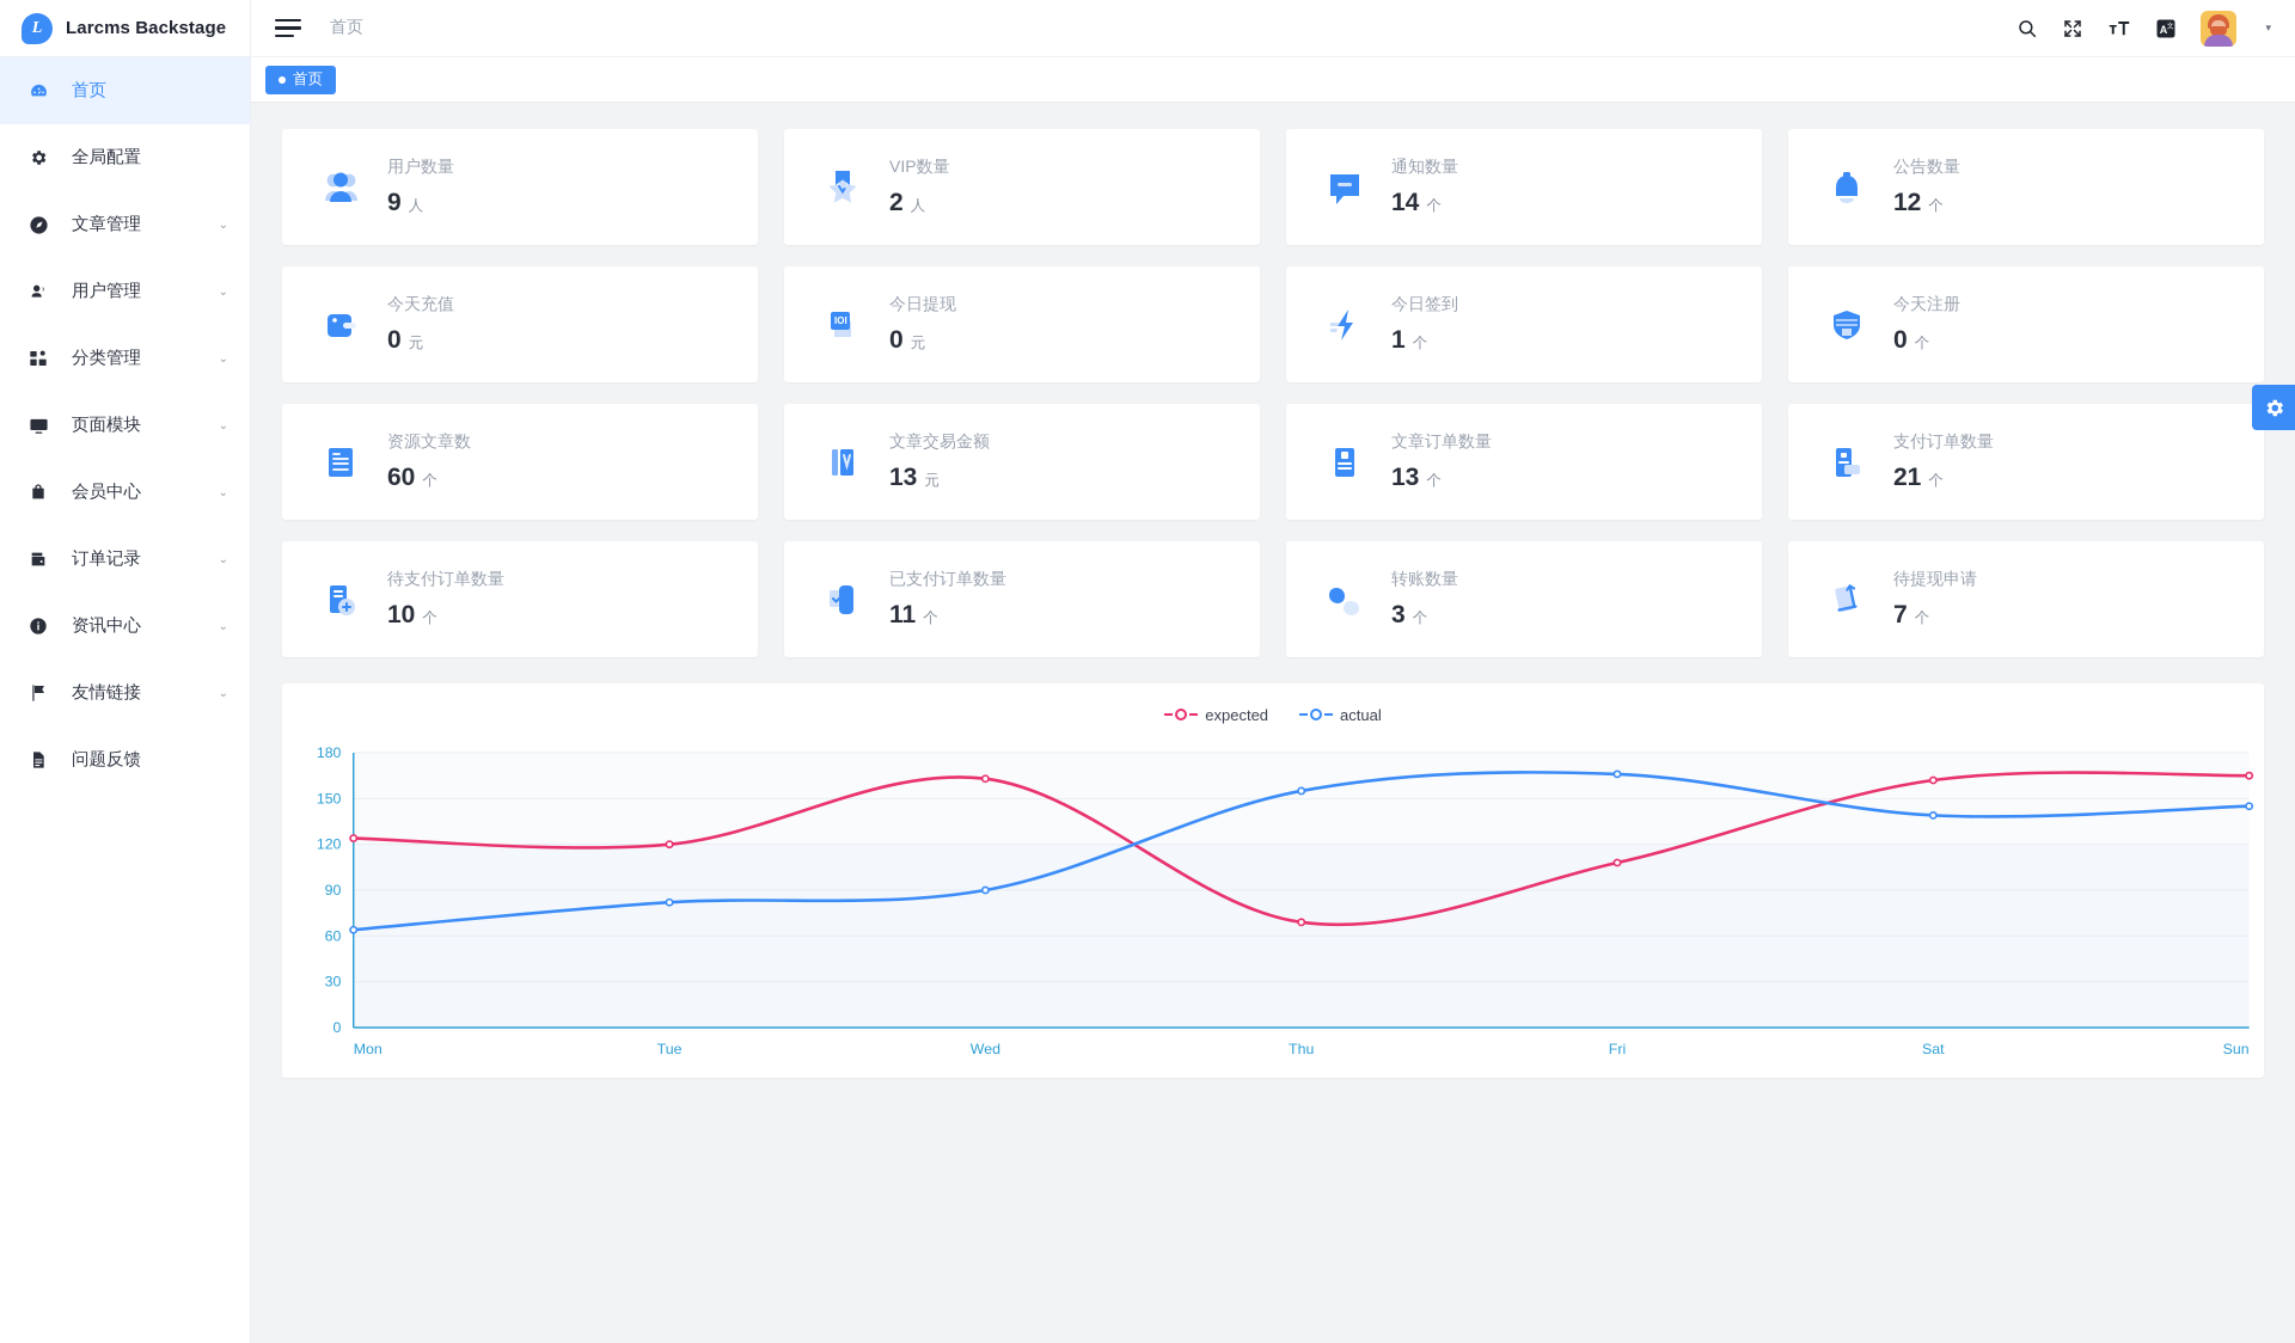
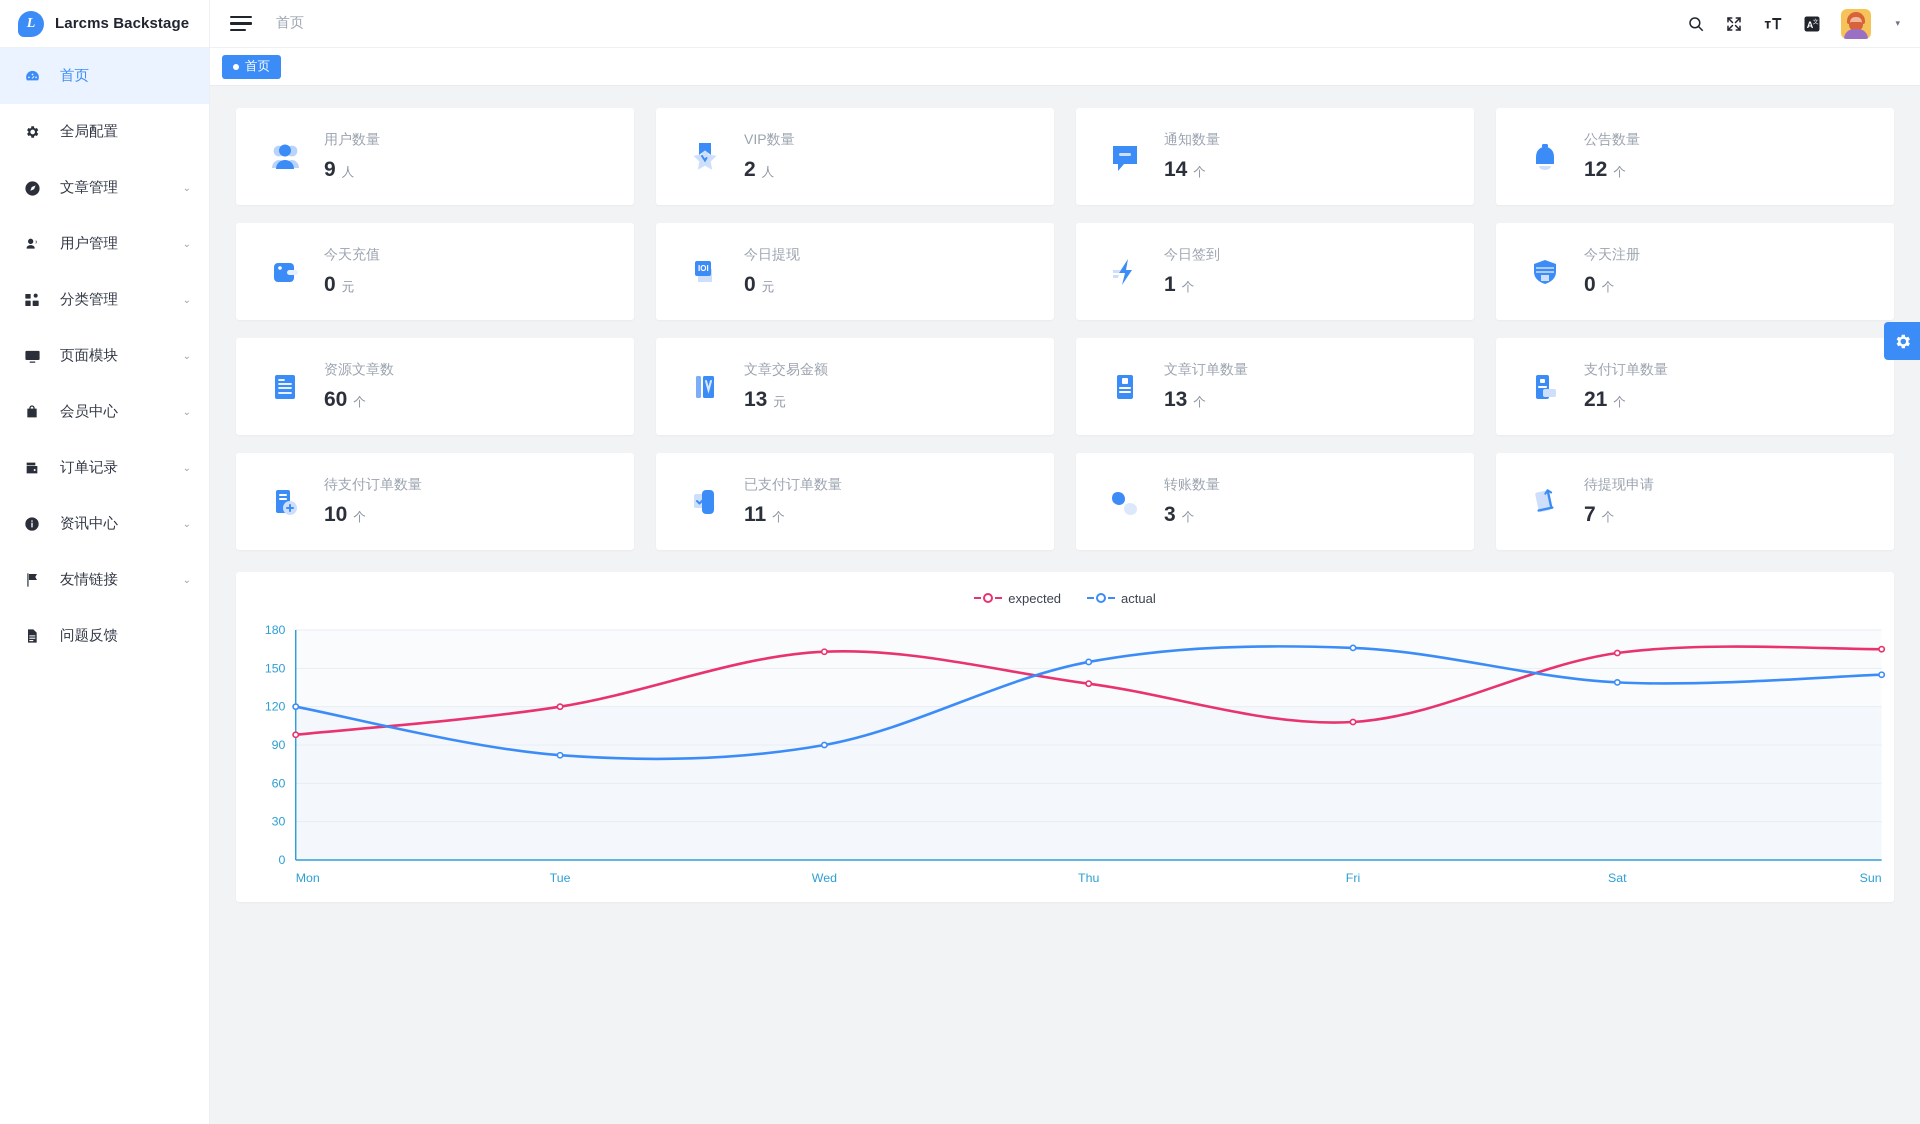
expected/Mon: 124 -> 98
actual/Mon: 64 -> 120
expected/Thu: 69 -> 138
